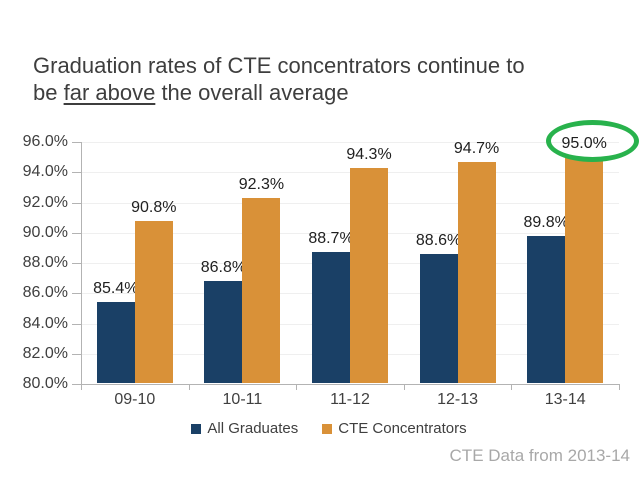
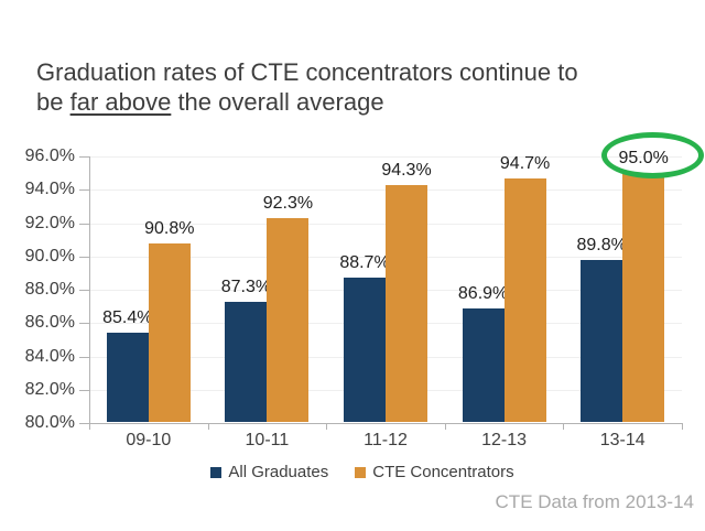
All Graduates/10-11: 86.8% -> 87.3%
All Graduates/12-13: 88.6% -> 86.9%
